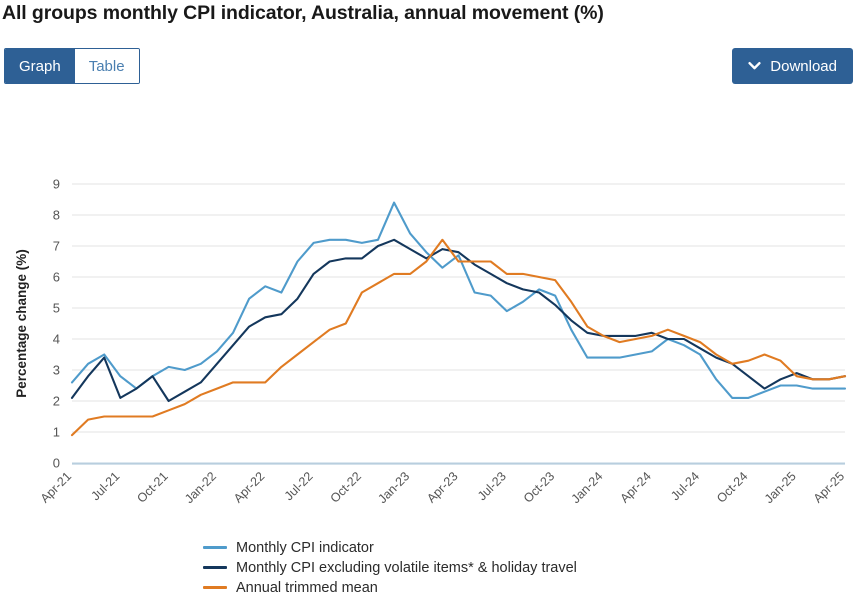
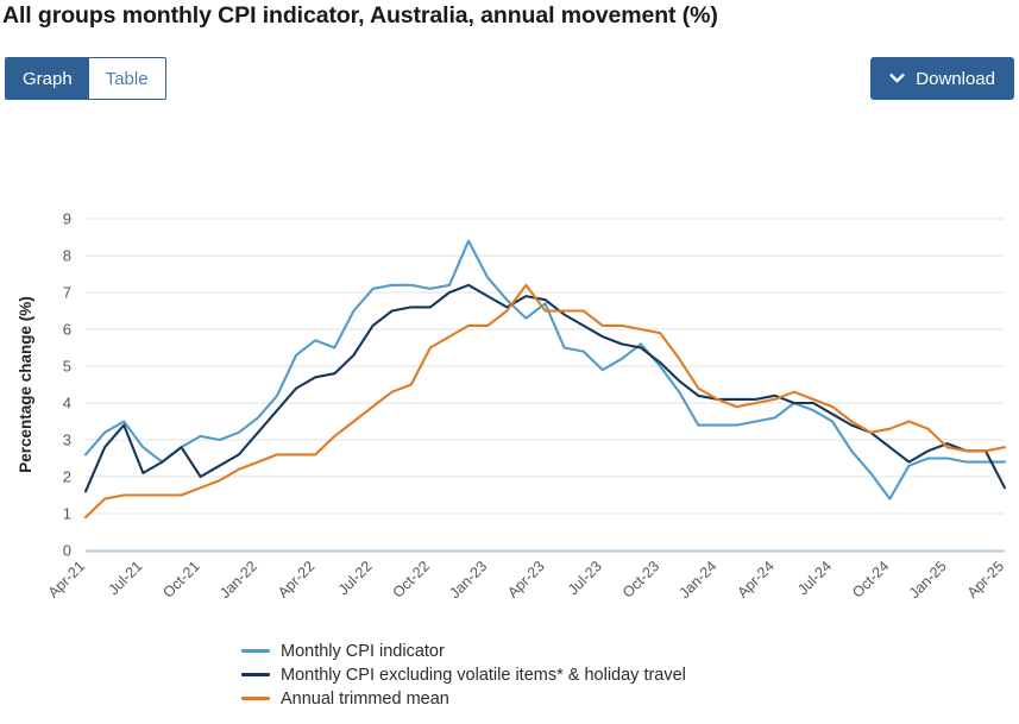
Monthly CPI excluding volatile items* & holiday travel/Apr-21: 2.1 -> 1.6
Monthly CPI indicator/Oct-23: 5.4 -> 5.0
Monthly CPI indicator/Oct-24: 2.1 -> 1.4
Monthly CPI excluding volatile items* & holiday travel/Apr-25: 2.8 -> 1.7
